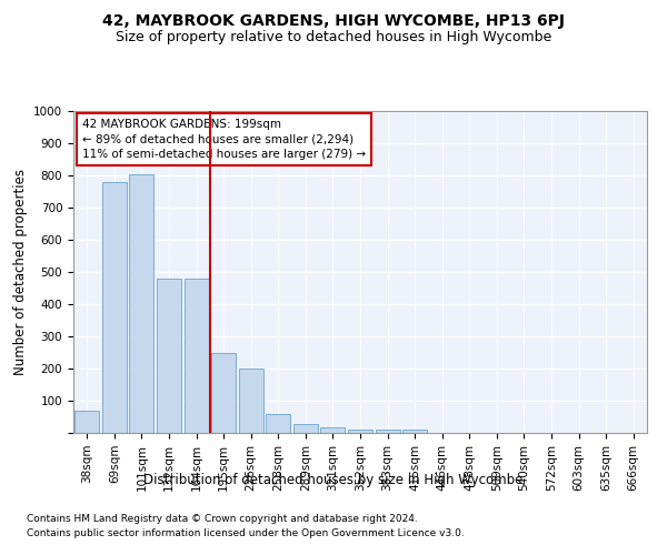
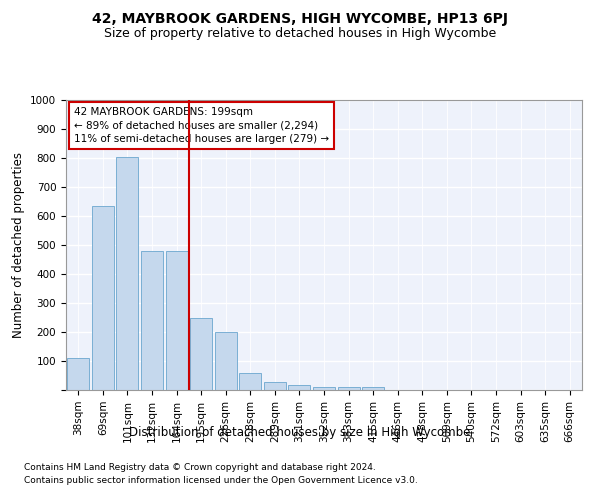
38sqm: 70 -> 110
69sqm: 780 -> 635
